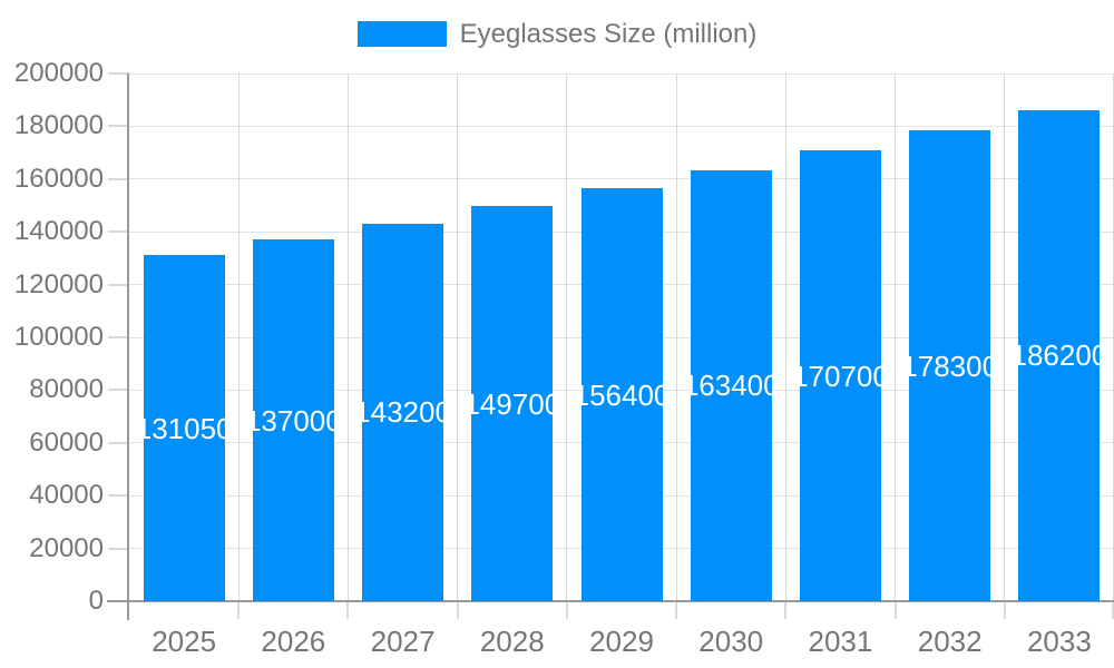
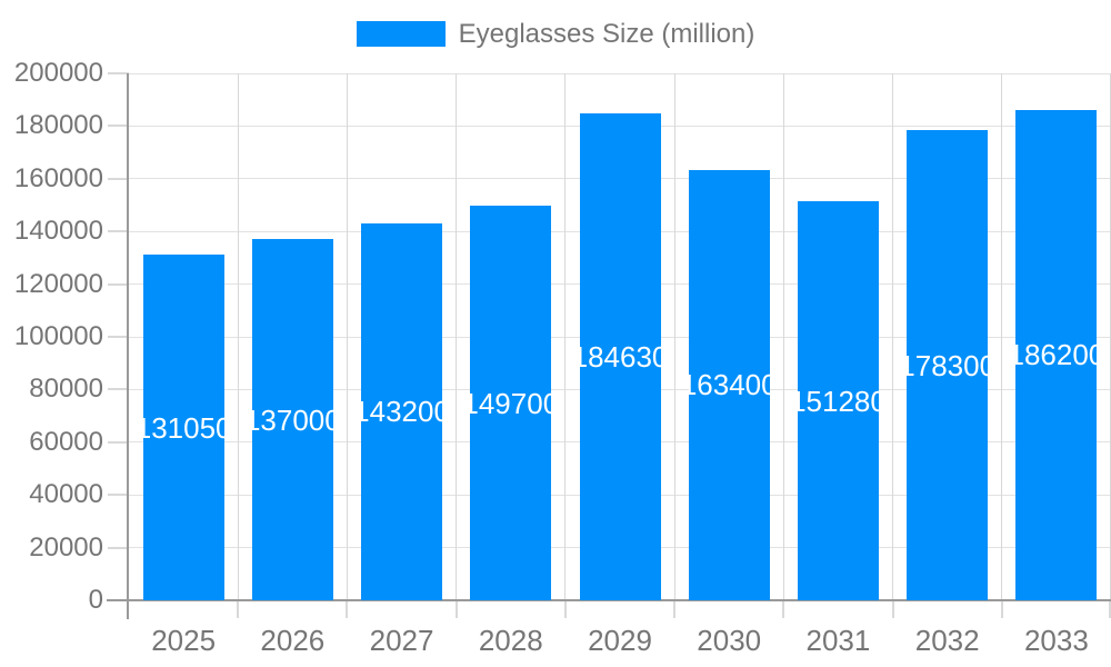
2029: 156400 -> 184630
2031: 170700 -> 151280
